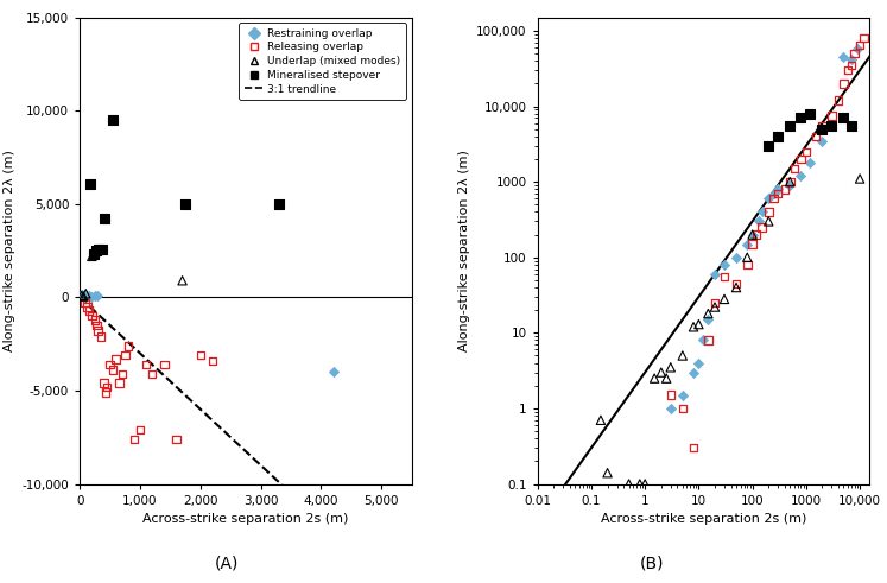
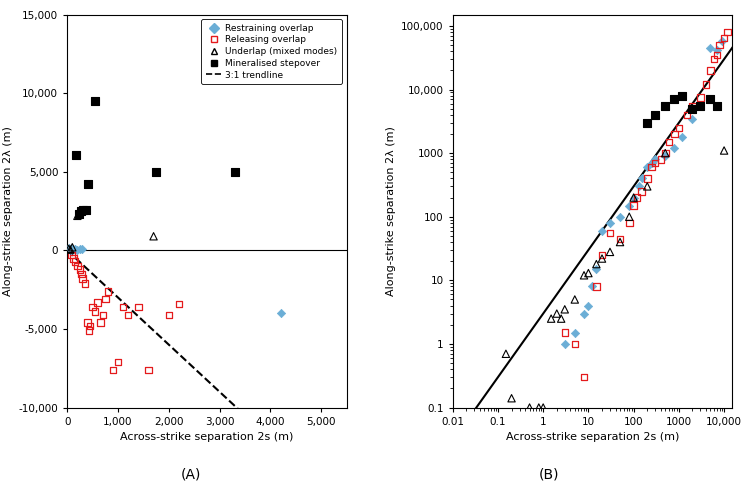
Releasing overlap/2,000: -3,100 -> -4,100
